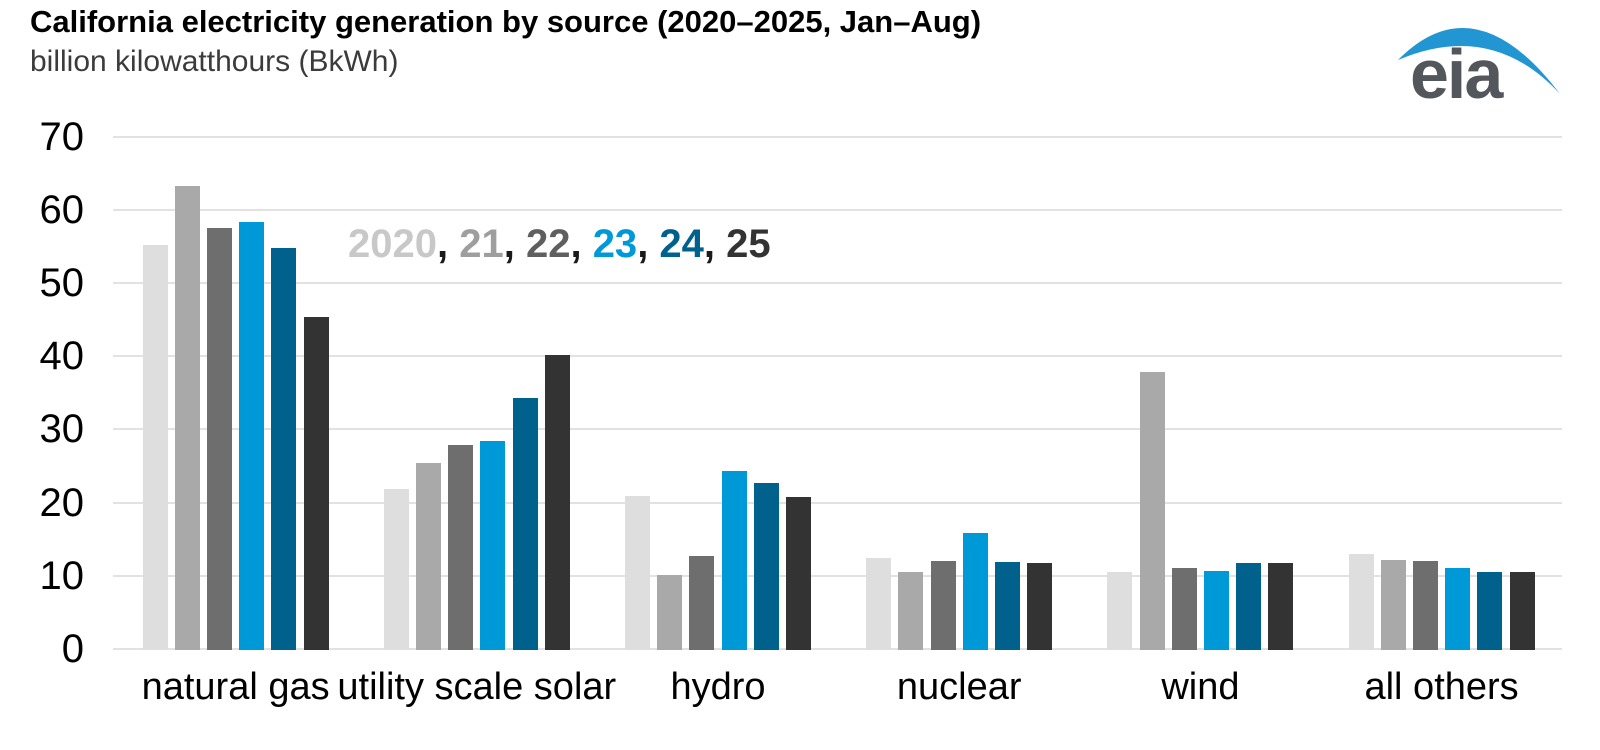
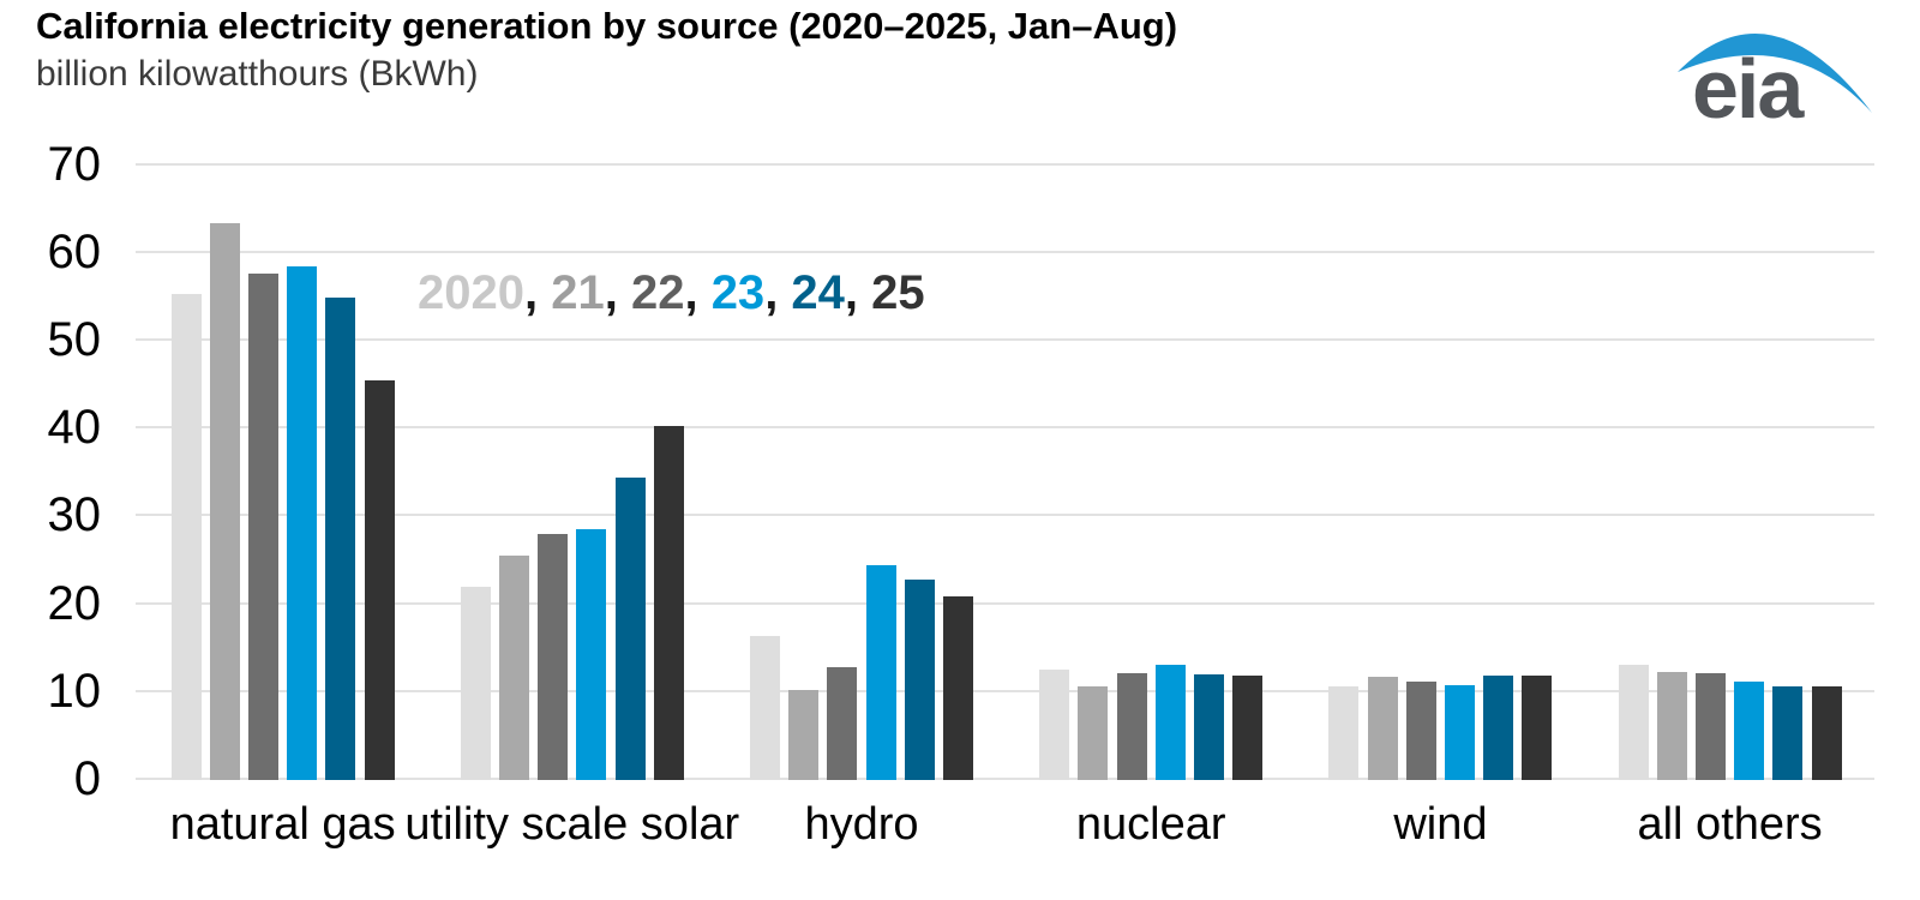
2020/hydro: 21 -> 16
23/nuclear: 16 -> 13
21/wind: 38 -> 12
